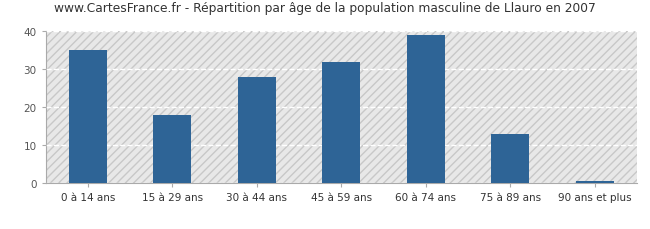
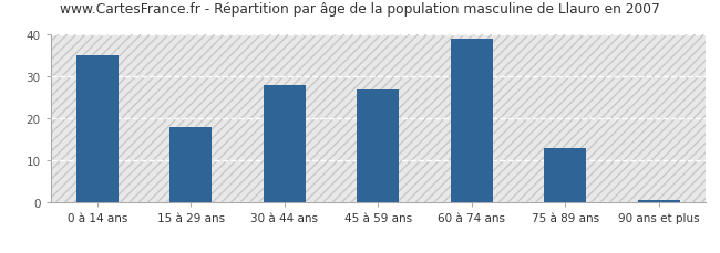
45 à 59 ans: 32.0 -> 27.0
